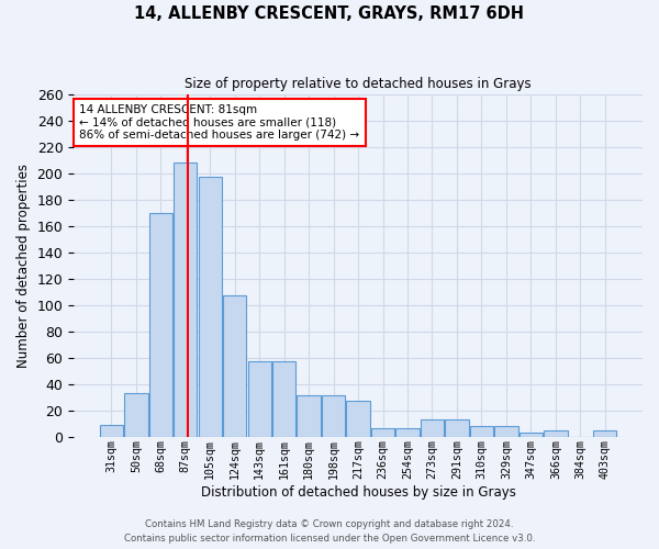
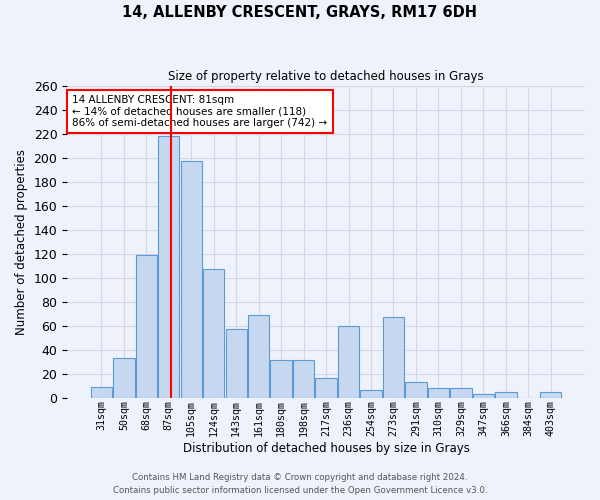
68sqm: 170 -> 119
87sqm: 208 -> 218
161sqm: 57 -> 69
217sqm: 27 -> 16
236sqm: 6 -> 60
273sqm: 13 -> 67
